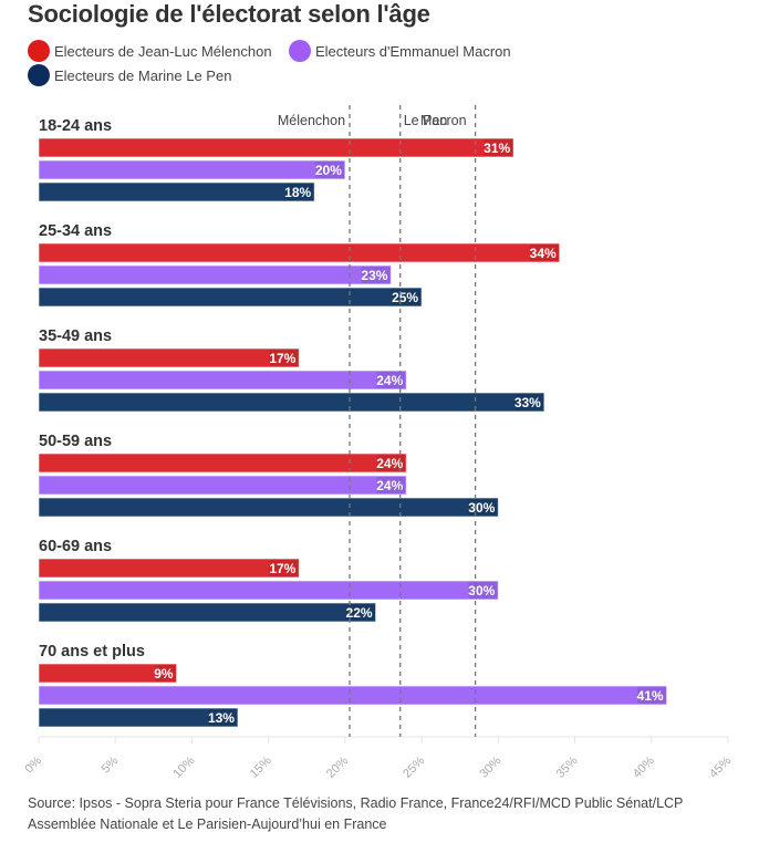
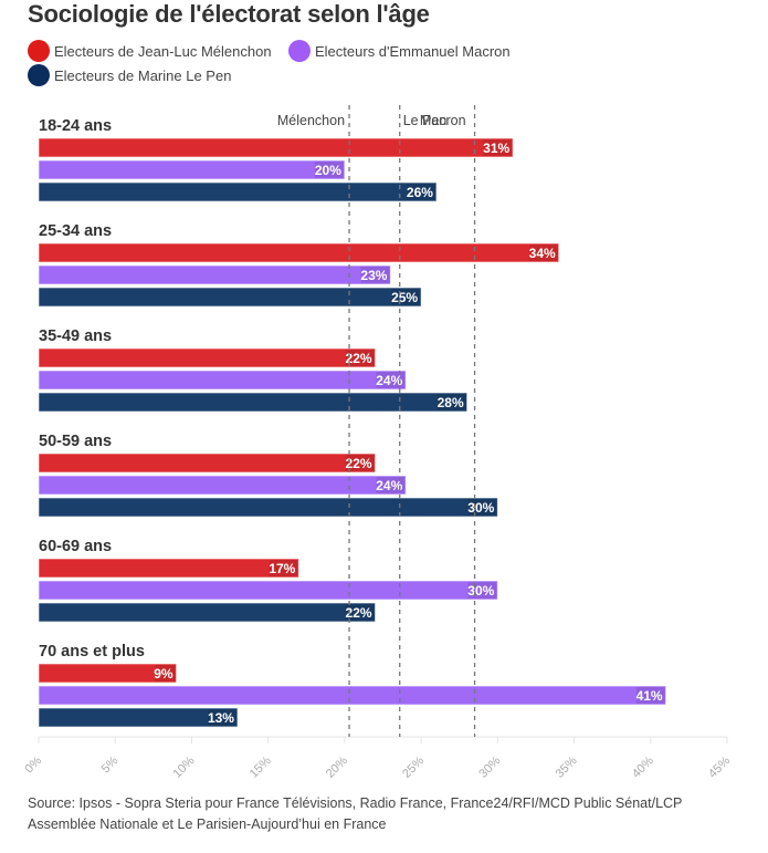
Electeurs de Marine Le Pen/18-24 ans: 18% -> 26%
Electeurs de Jean-Luc Mélenchon/35-49 ans: 17% -> 22%
Electeurs de Marine Le Pen/35-49 ans: 33% -> 28%
Electeurs de Jean-Luc Mélenchon/50-59 ans: 24% -> 22%
